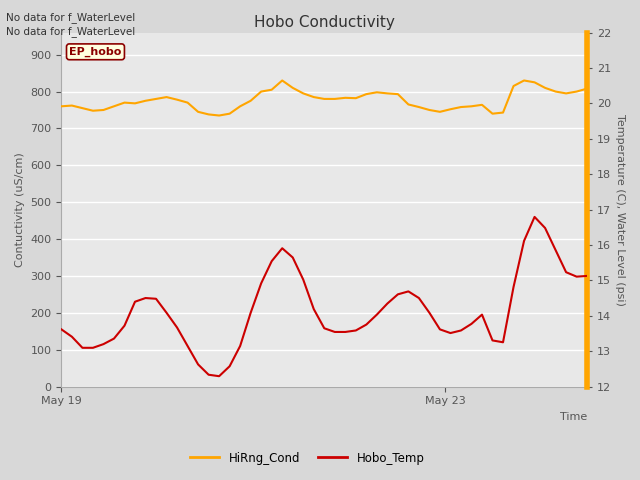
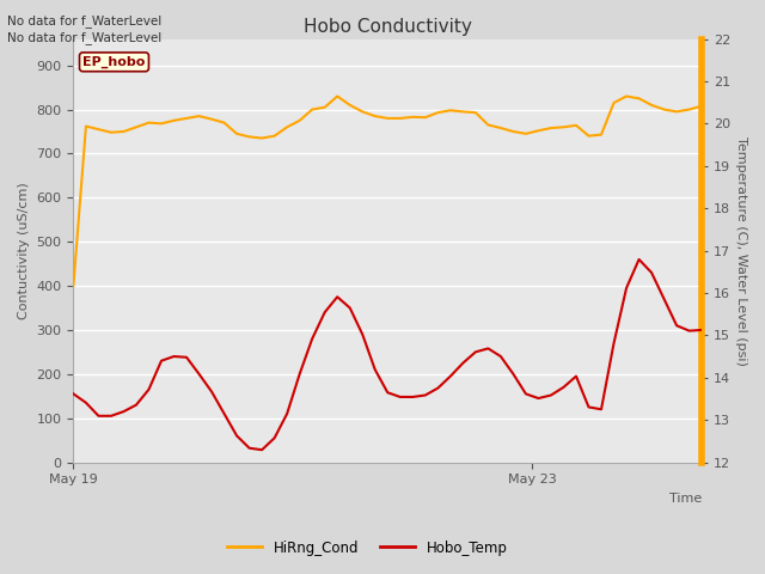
HiRng_Cond/May 19: 760 -> 400
